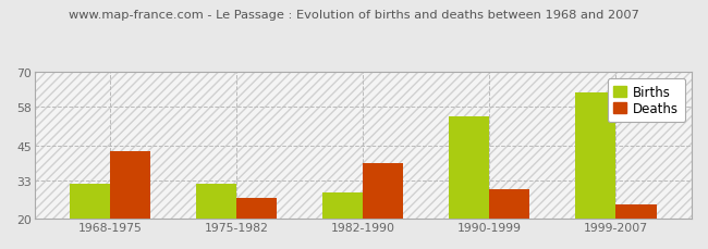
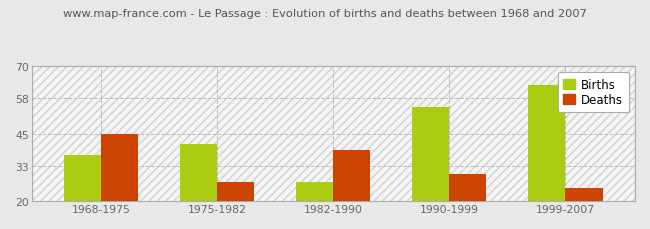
Births/1968-1975: 32 -> 37
Deaths/1968-1975: 43 -> 45
Births/1975-1982: 32 -> 41
Births/1982-1990: 29 -> 27
